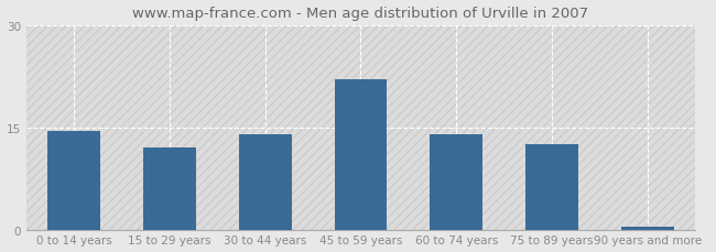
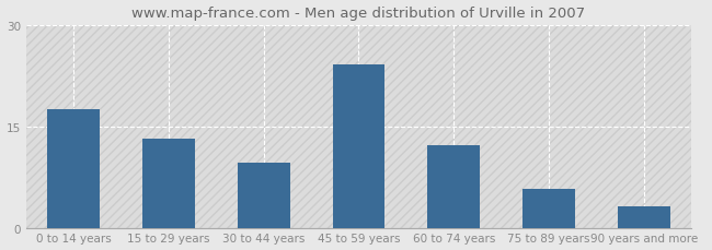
0 to 14 years: 14.5 -> 17.6
15 to 29 years: 12.0 -> 13.2
30 to 44 years: 14.0 -> 9.6
45 to 59 years: 22.0 -> 24.2
60 to 74 years: 14.0 -> 12.2
75 to 89 years: 12.5 -> 5.8
90 years and more: 0.4 -> 3.2
